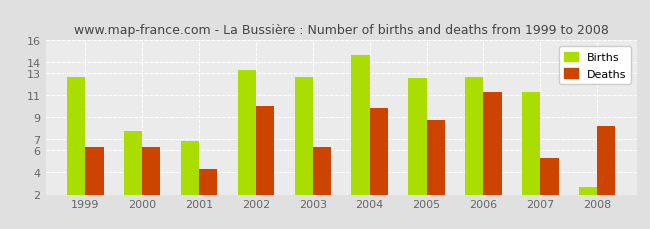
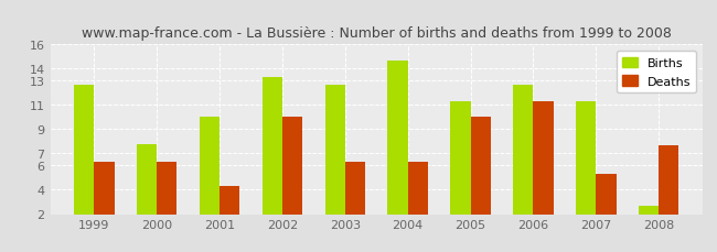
Births/2001: 6.9 -> 10.0
Deaths/2004: 9.9 -> 6.3
Births/2005: 12.6 -> 11.3
Deaths/2005: 8.8 -> 10.0
Deaths/2008: 8.2 -> 7.7
